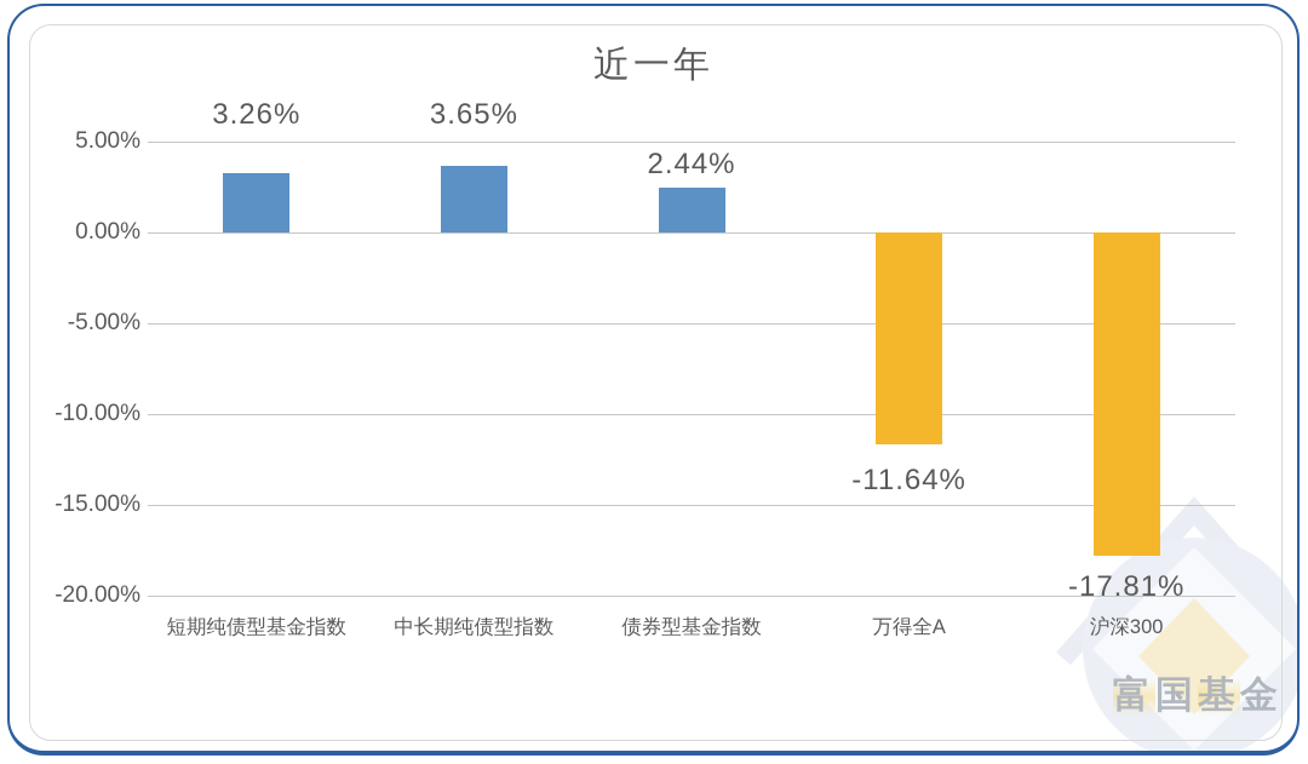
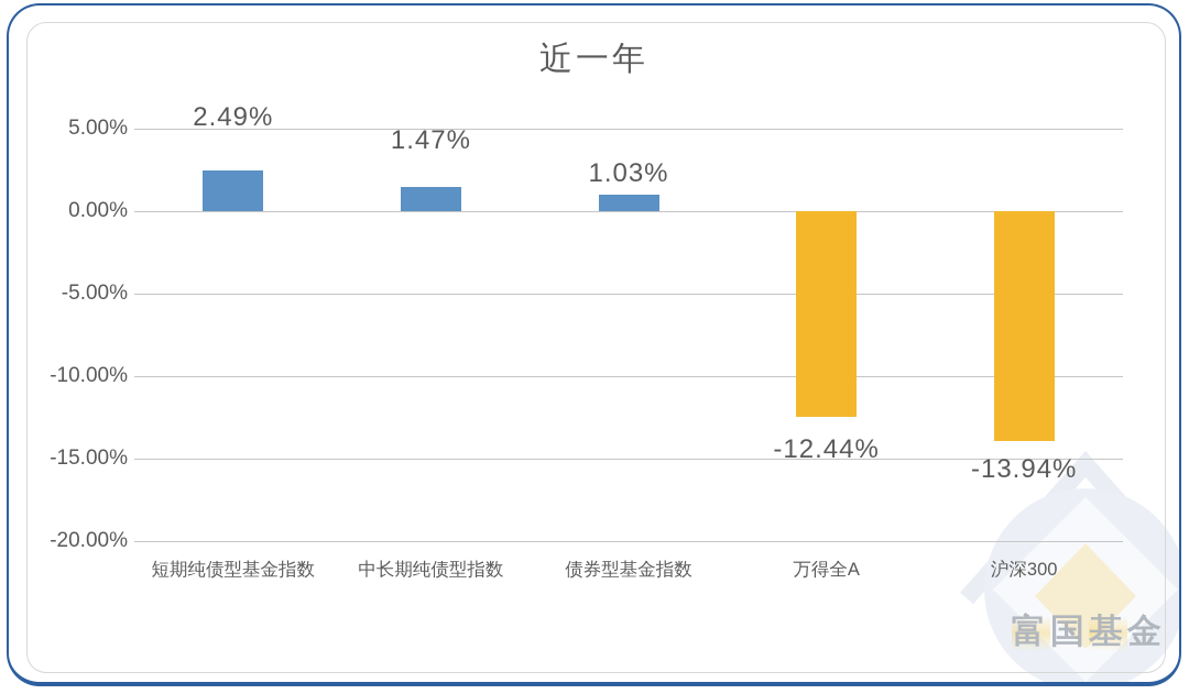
短期纯债型基金指数: 3.26% -> 2.49%
中长期纯债型指数: 3.65% -> 1.47%
债券型基金指数: 2.44% -> 1.03%
万得全A: -11.64% -> -12.44%
沪深300: -17.81% -> -13.94%
